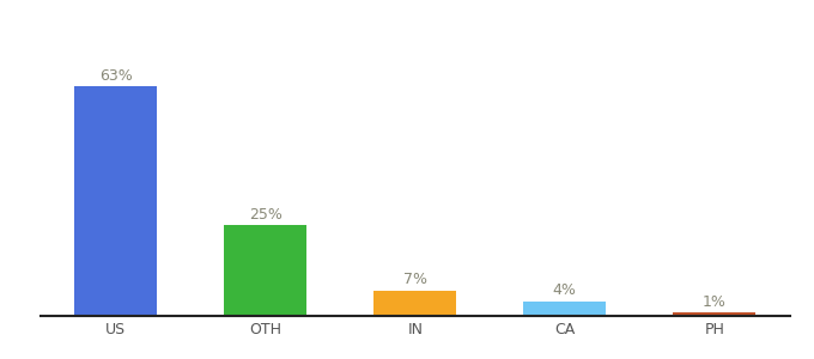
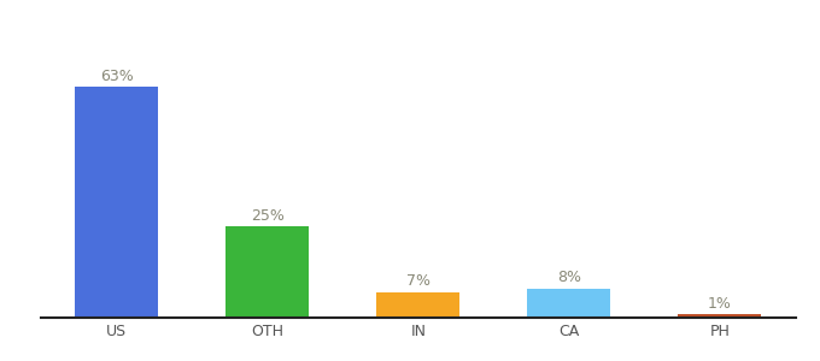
CA: 4% -> 8%
